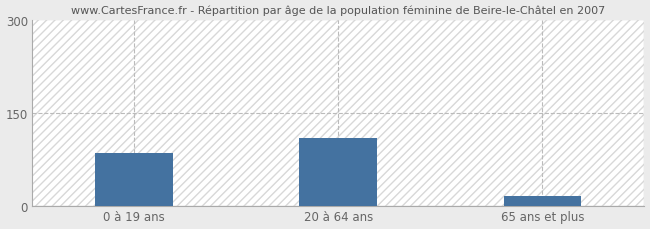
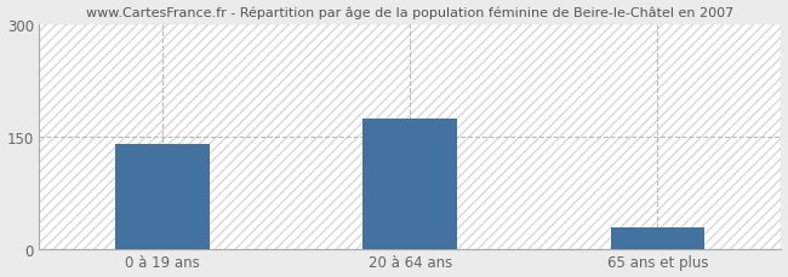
0 à 19 ans: 86 -> 140
20 à 64 ans: 110 -> 175
65 ans et plus: 16 -> 30
